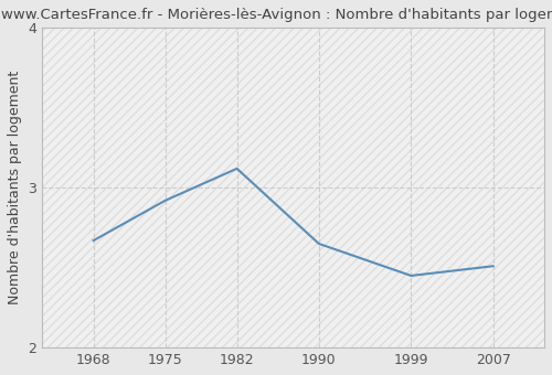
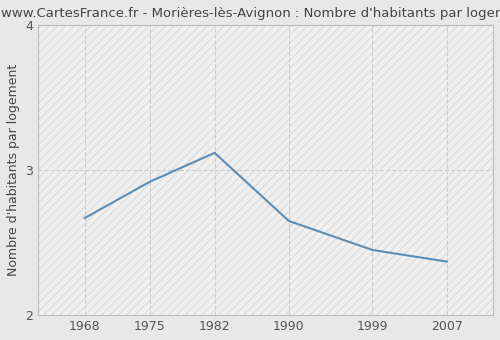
2007: 2.51 -> 2.37
